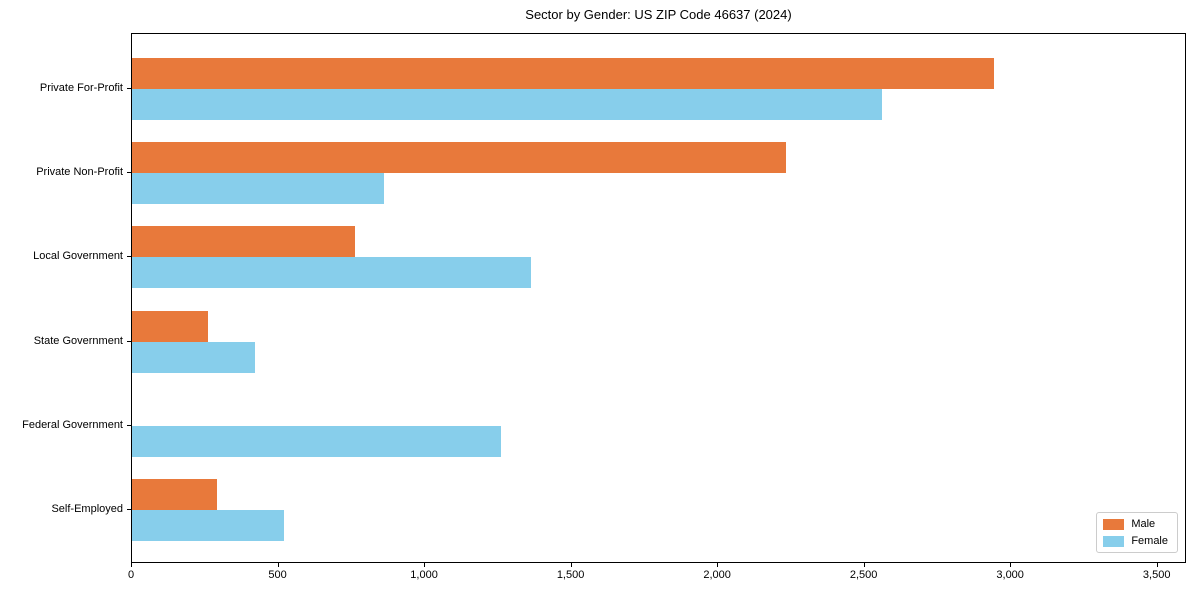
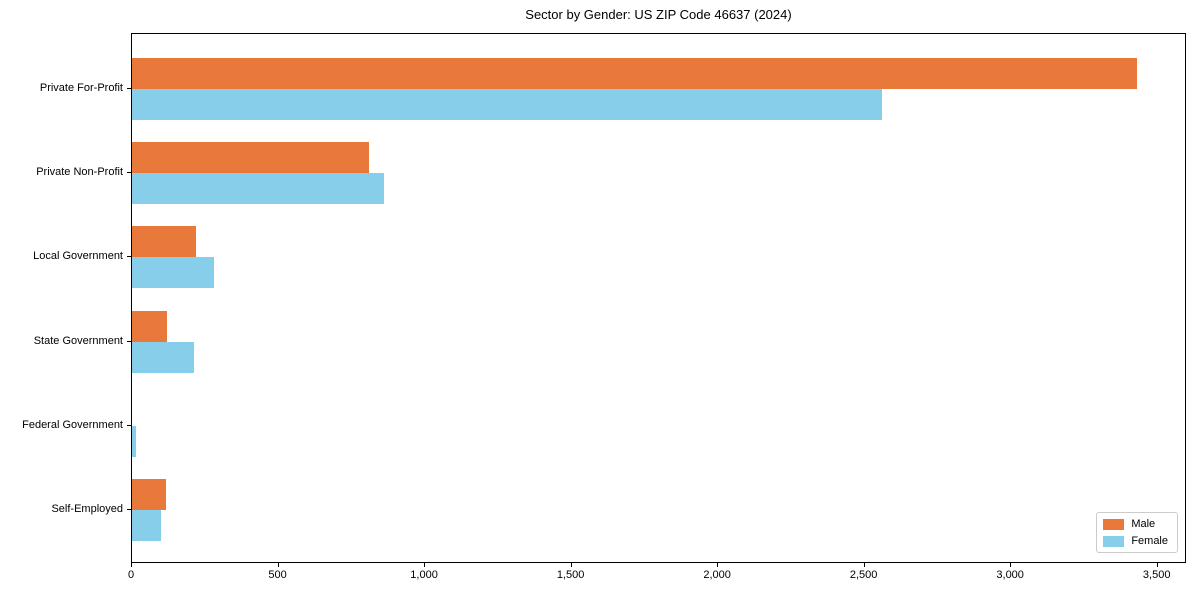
Male/Private For-Profit: 2940 -> 3430
Male/Private Non-Profit: 2230 -> 810
Male/Local Government: 760 -> 220
Female/Local Government: 1360 -> 280
Male/State Government: 260 -> 120
Female/State Government: 420 -> 210
Female/Federal Government: 1260 -> 20
Male/Self-Employed: 290 -> 120
Female/Self-Employed: 520 -> 100
